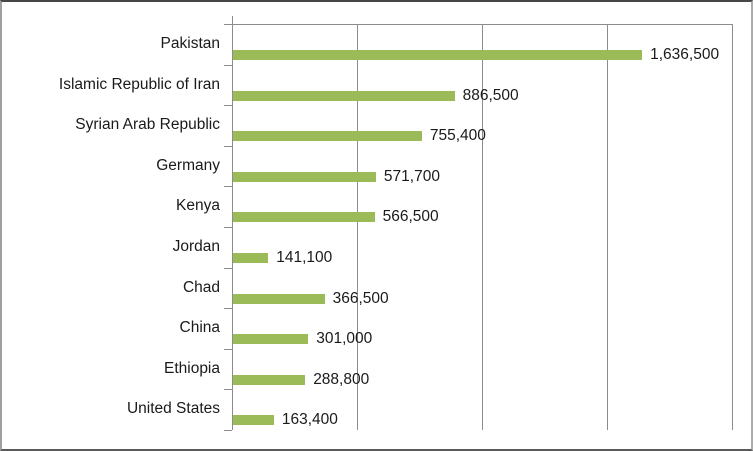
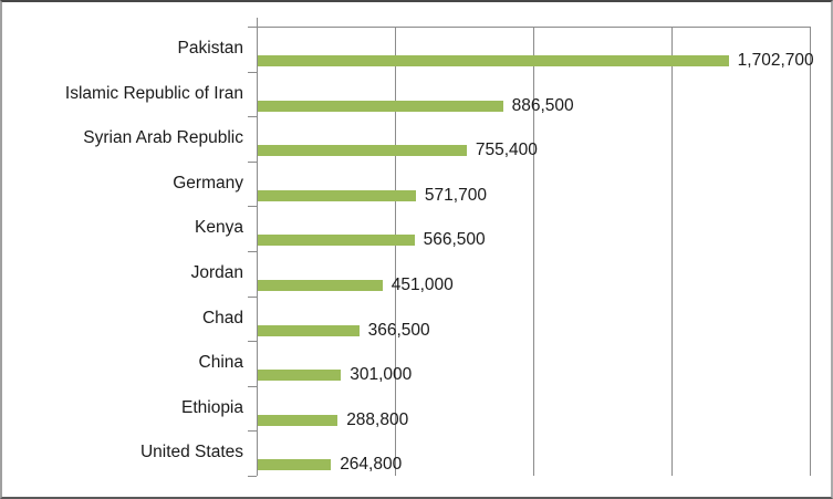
Pakistan: 1,636,500 -> 1,702,700
Jordan: 141,100 -> 451,000
United States: 163,400 -> 264,800
